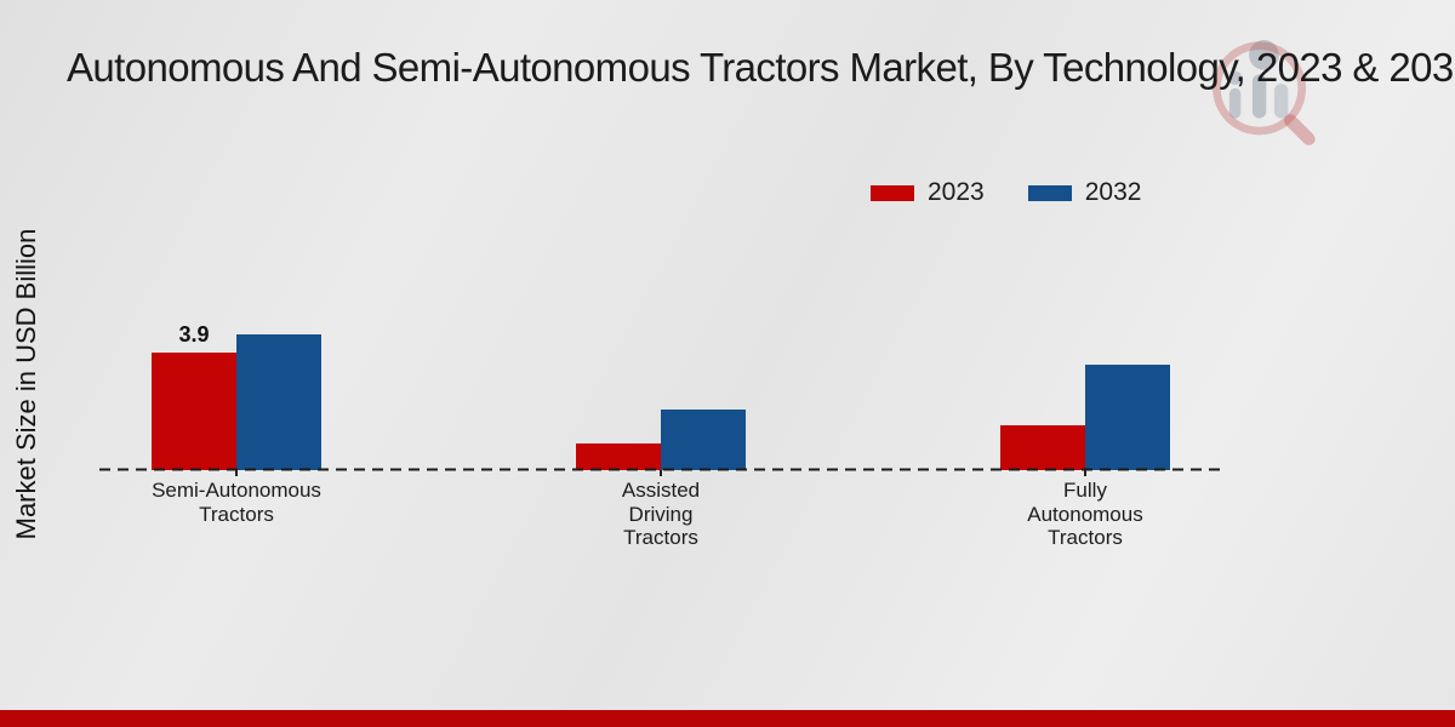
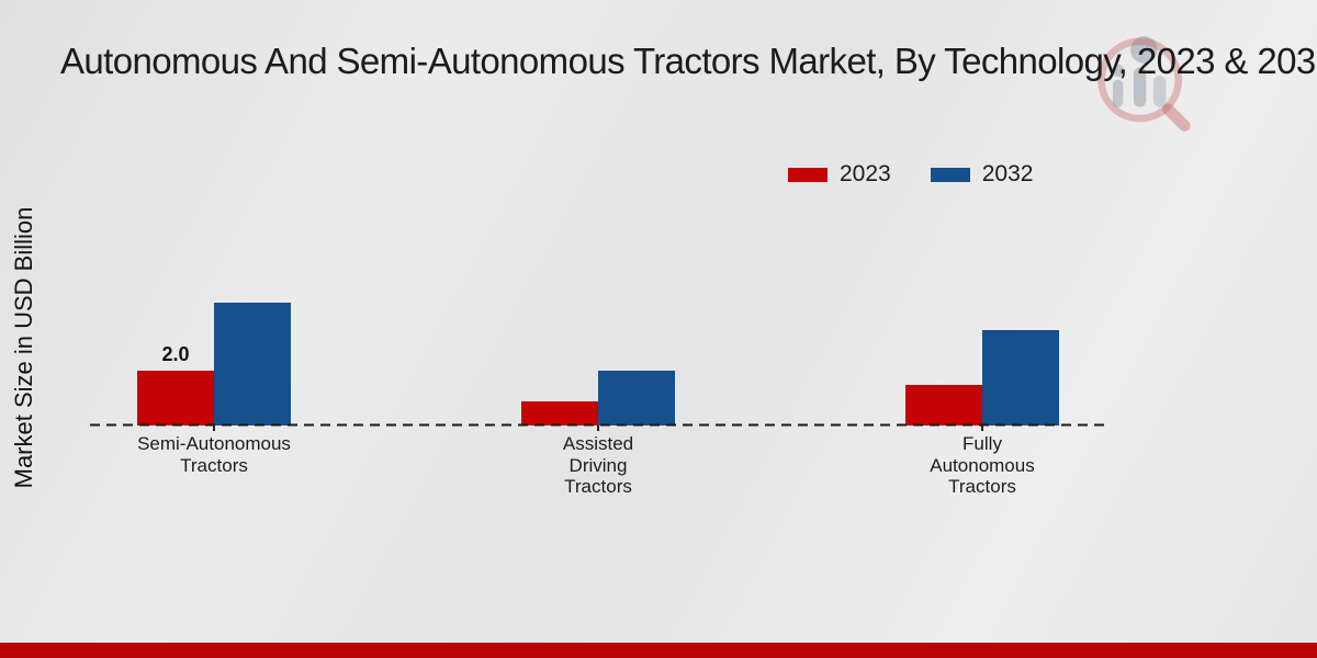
2023/Semi-Autonomous Tractors: 3.9 -> 2.0
